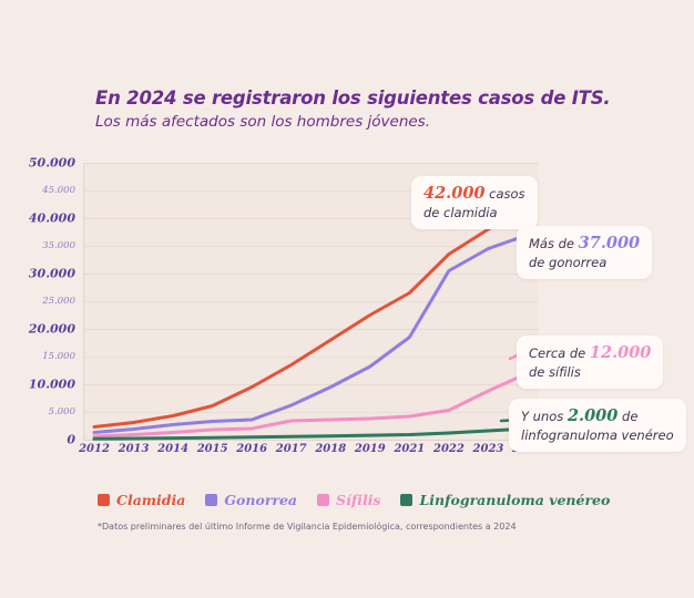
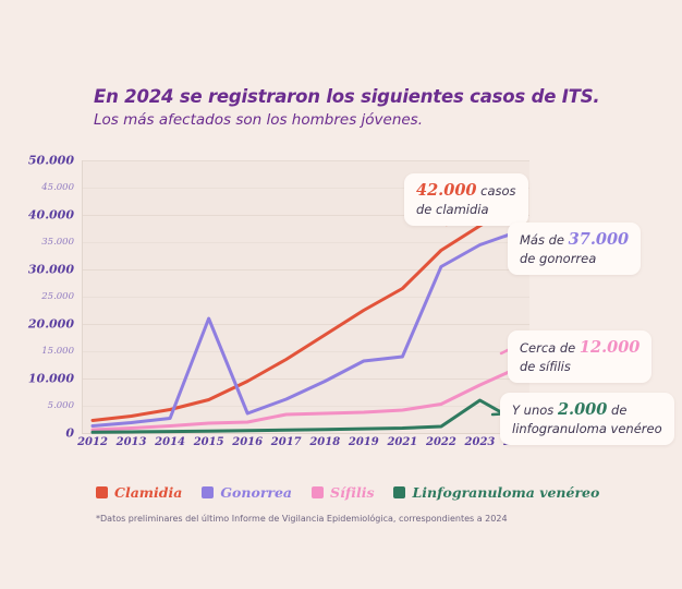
Gonorrea/2015: 3000 -> 21000
Gonorrea/2021: 18000 -> 14000
Linfogranuloma venéreo/2023: 2000 -> 6000
